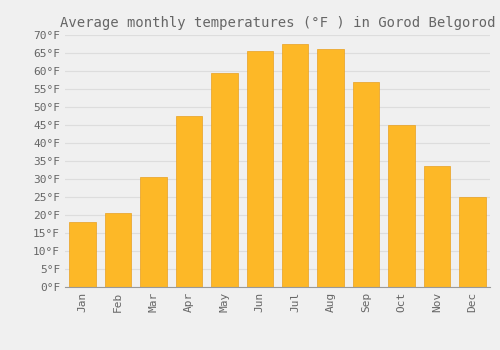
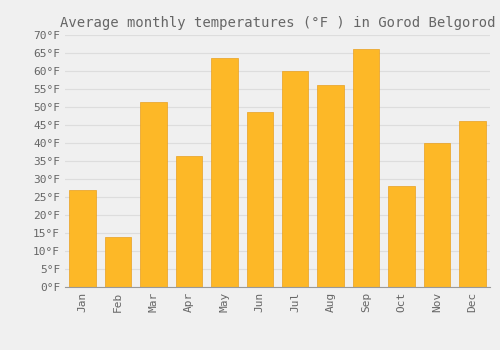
Jan: 18.0°F -> 27.0°F
Feb: 20.5°F -> 14.0°F
Mar: 30.5°F -> 51.5°F
Apr: 47.5°F -> 36.5°F
May: 59.5°F -> 63.5°F
Jun: 65.5°F -> 48.5°F
Jul: 67.5°F -> 60.0°F
Aug: 66.0°F -> 56.0°F
Sep: 57.0°F -> 66.0°F
Oct: 45.0°F -> 28.0°F
Nov: 33.5°F -> 40.0°F
Dec: 25.0°F -> 46.0°F
